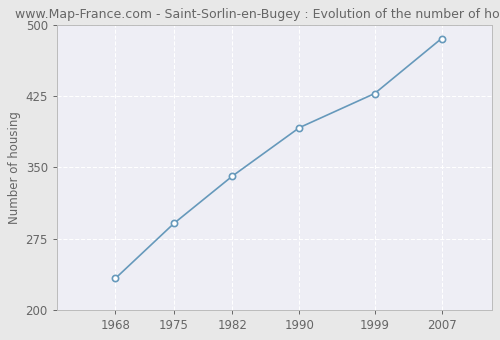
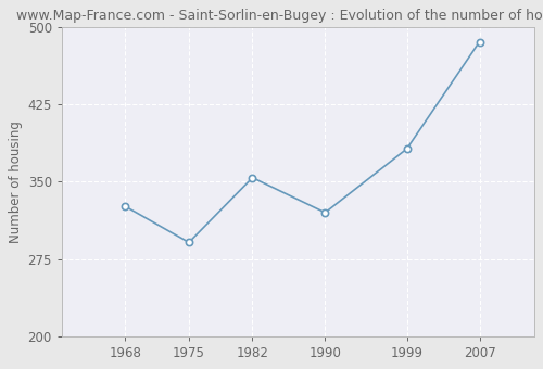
1968: 233 -> 326
1982: 341 -> 354
1990: 392 -> 320
1999: 428 -> 382
